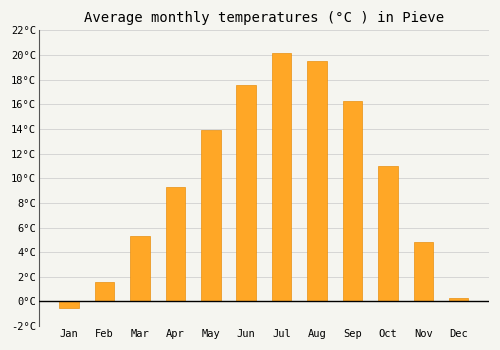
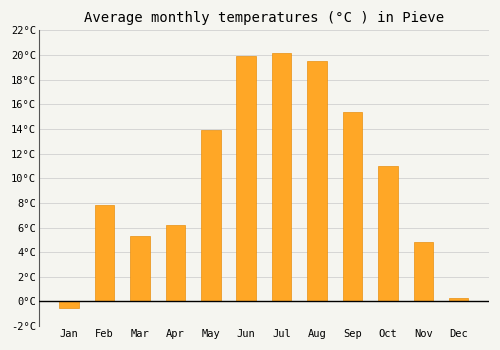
Feb: 1.6°C -> 7.8°C
Apr: 9.3°C -> 6.2°C
Jun: 17.6°C -> 19.9°C
Sep: 16.3°C -> 15.4°C
